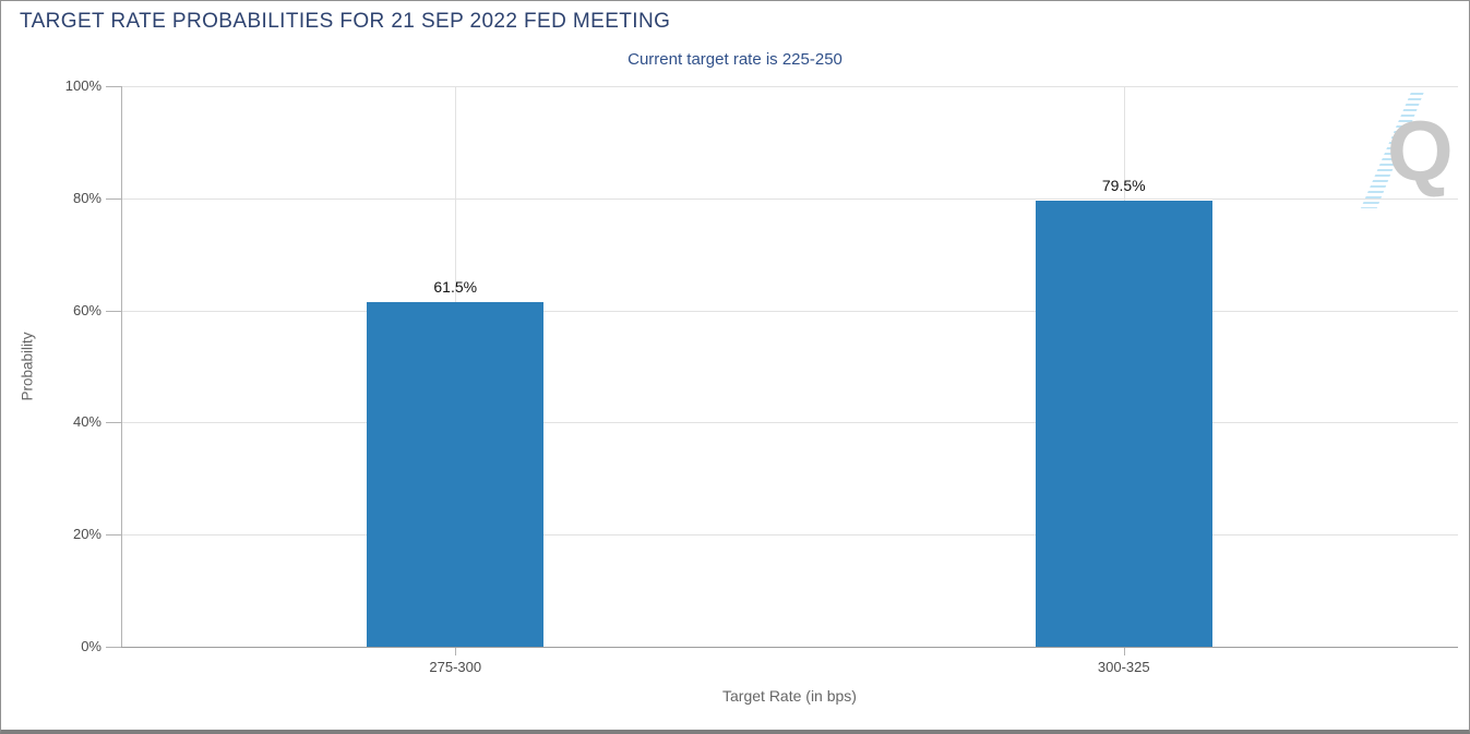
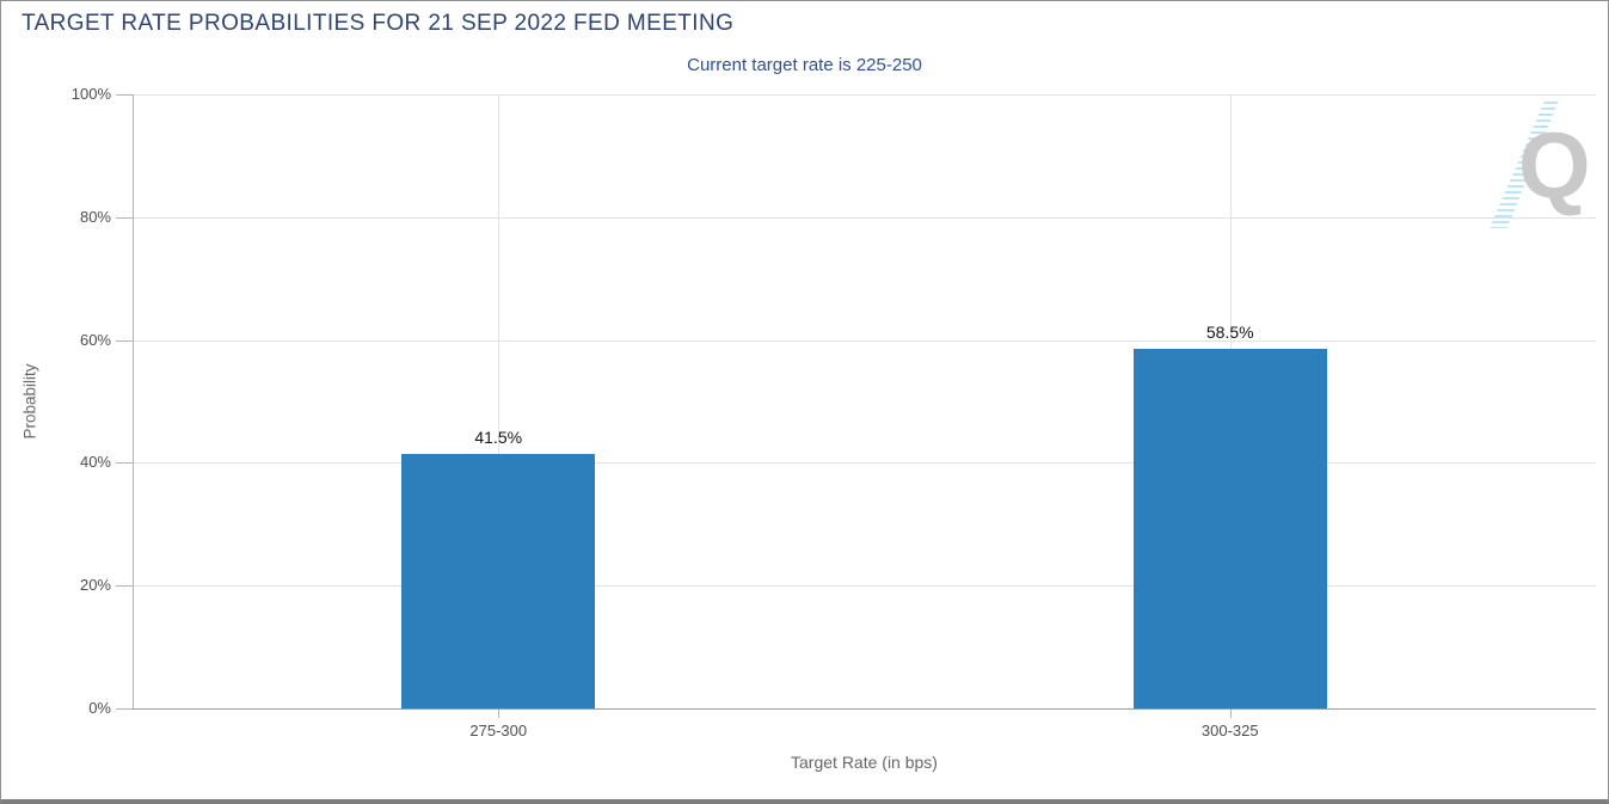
275-300: 61.5% -> 41.5%
300-325: 79.5% -> 58.5%
